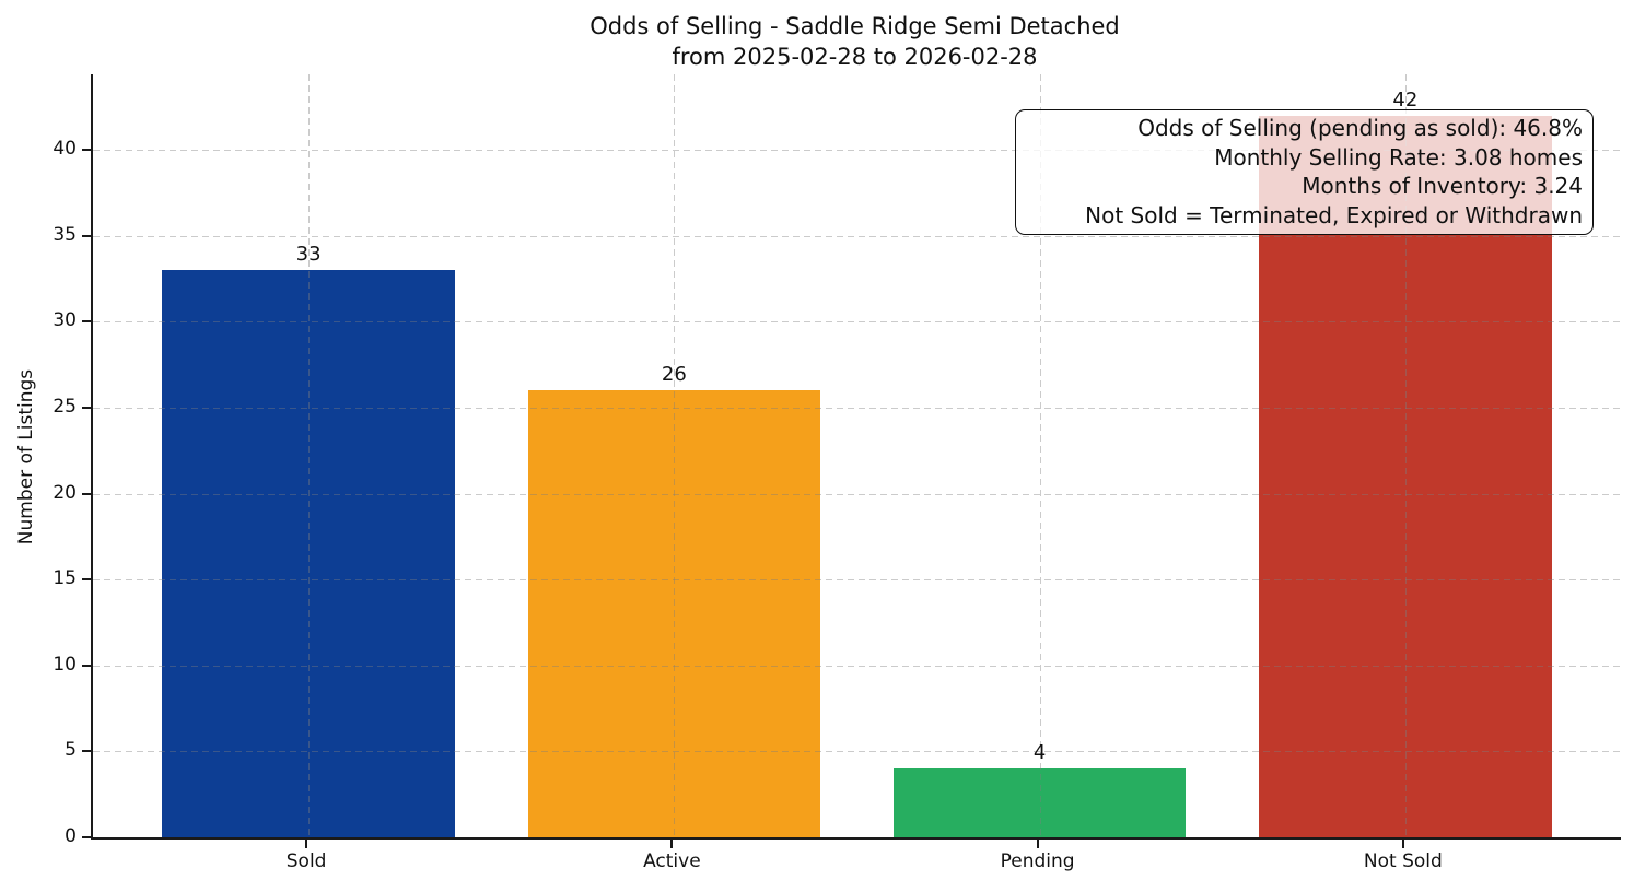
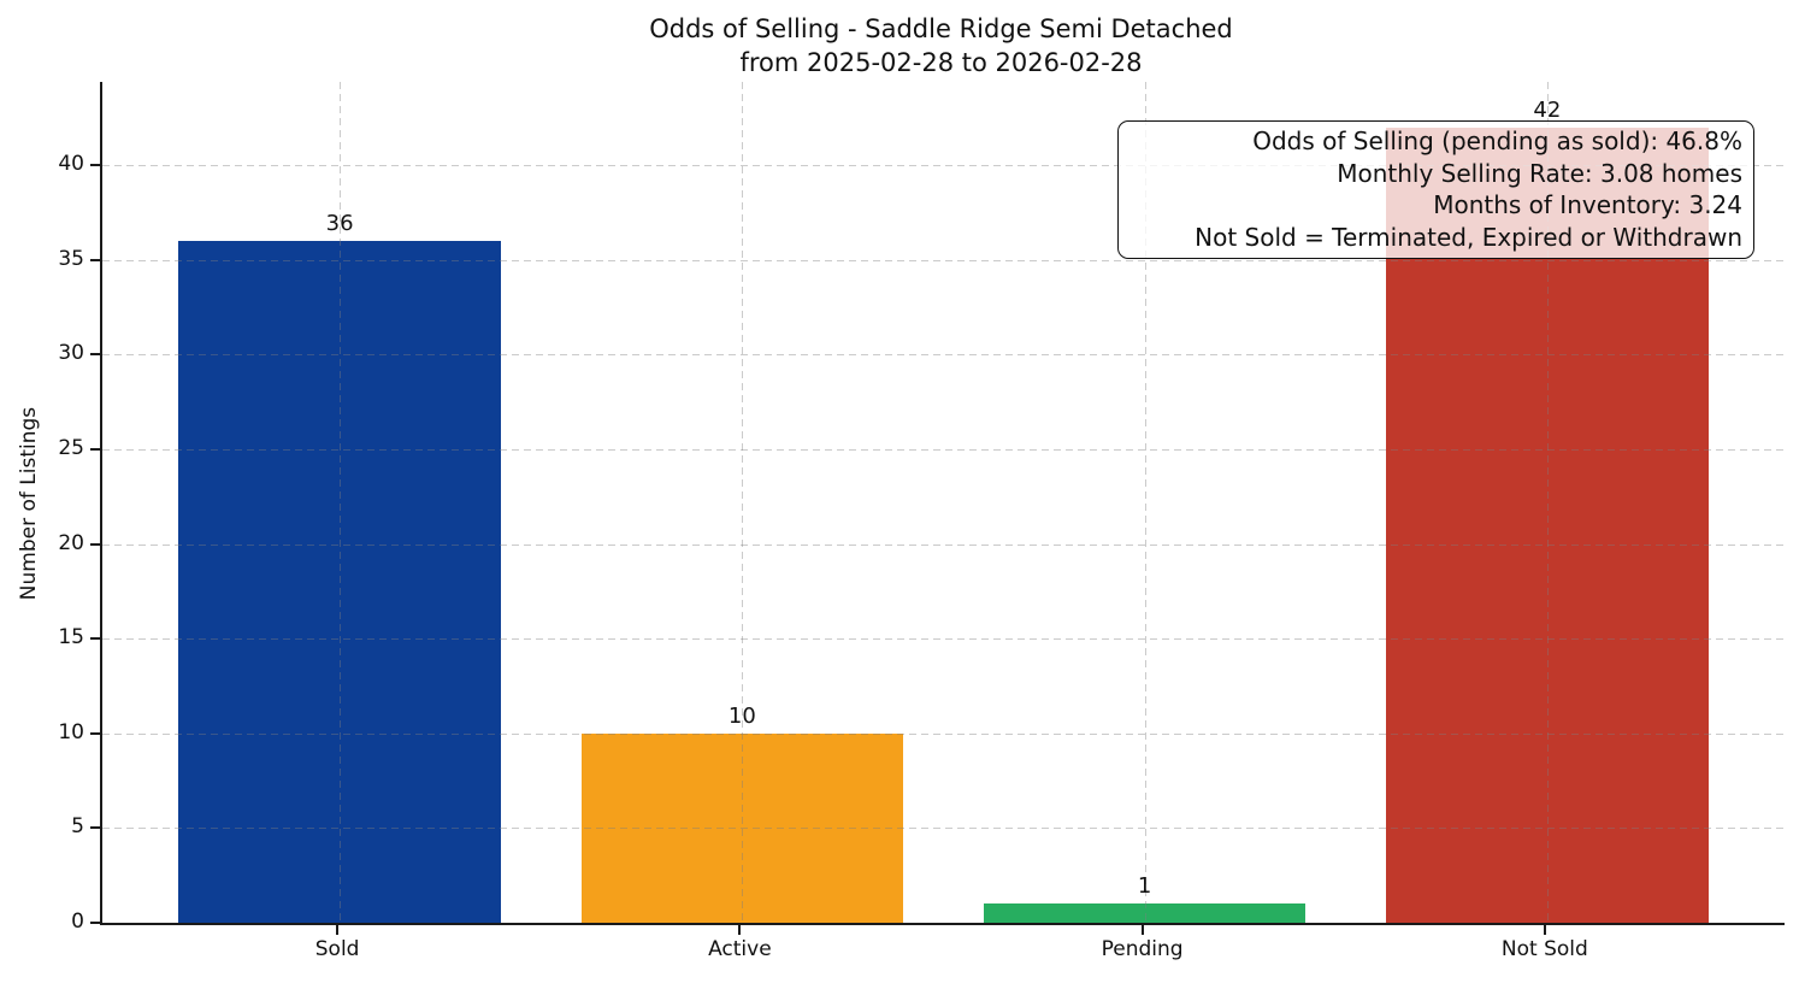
Sold: 33 -> 36
Active: 26 -> 10
Pending: 4 -> 1
